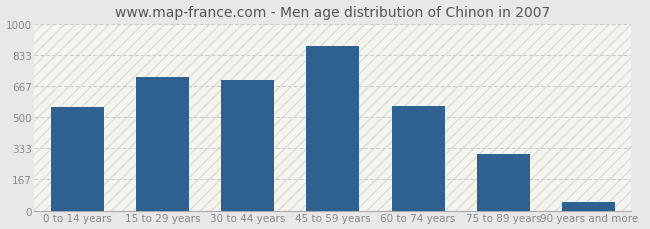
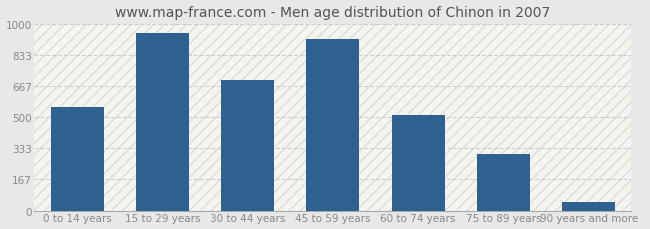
15 to 29 years: 720 -> 950
45 to 59 years: 880 -> 920
60 to 74 years: 560 -> 510
